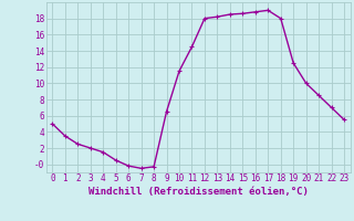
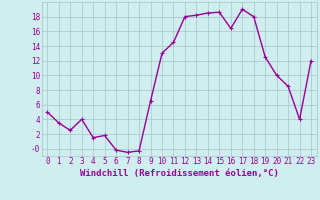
3: 2.0 -> 4.0
5: 0.5 -> 1.8
10: 11.5 -> 13.0
16: 18.8 -> 16.4
22: 7.0 -> 4.0
23: 5.5 -> 12.0
